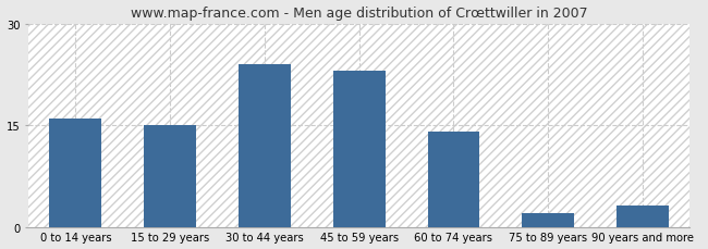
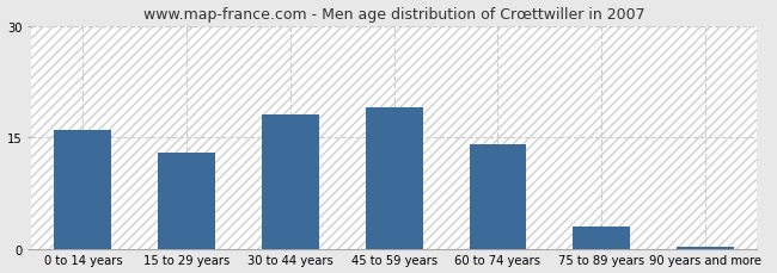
15 to 29 years: 15.0 -> 13.0
30 to 44 years: 24.0 -> 18.0
45 to 59 years: 23.0 -> 19.0
75 to 89 years: 2.0 -> 3.0
90 years and more: 3.2 -> 0.3
